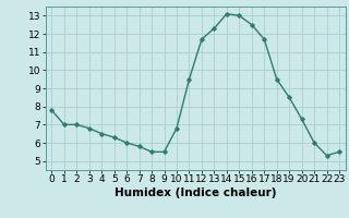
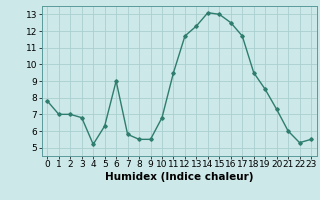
4: 6.5 -> 5.2
6: 6.0 -> 9.0
